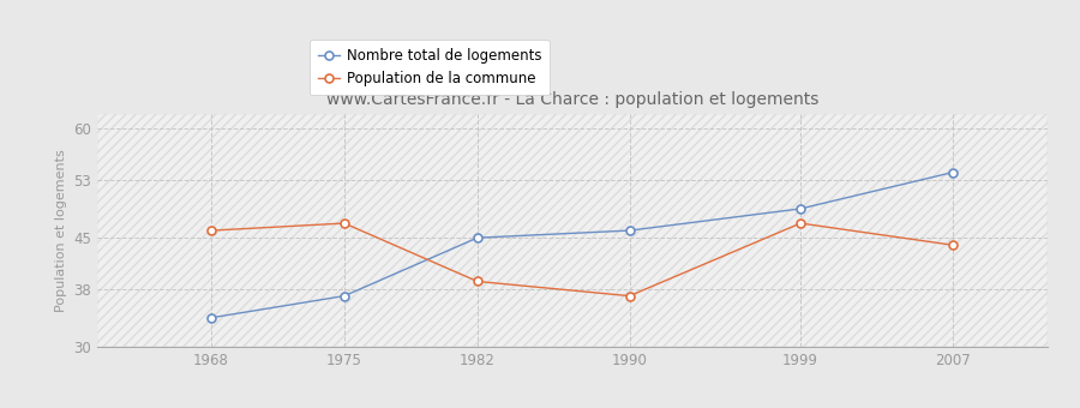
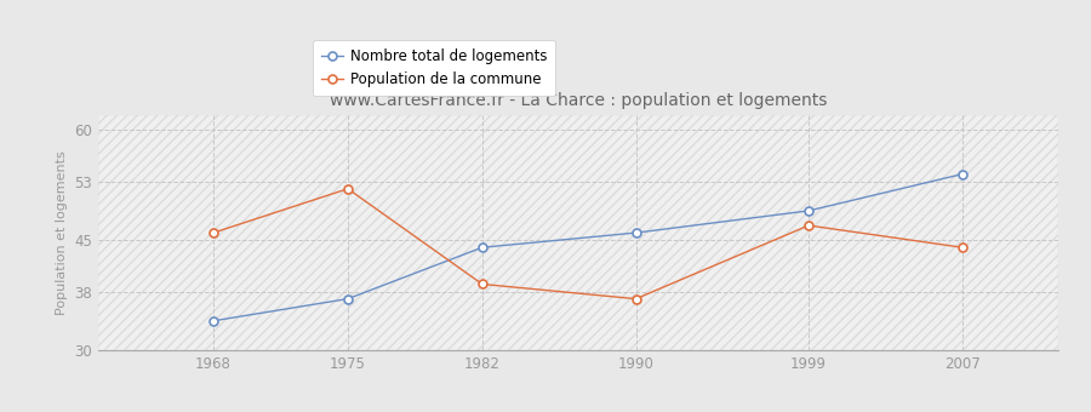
Population de la commune/1975: 47 -> 52
Nombre total de logements/1982: 45 -> 44
